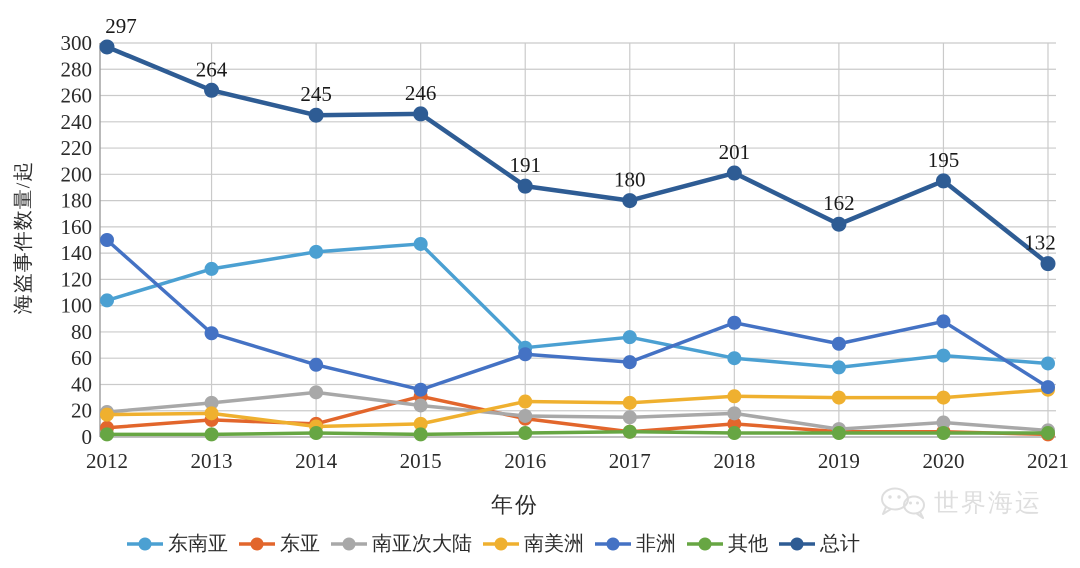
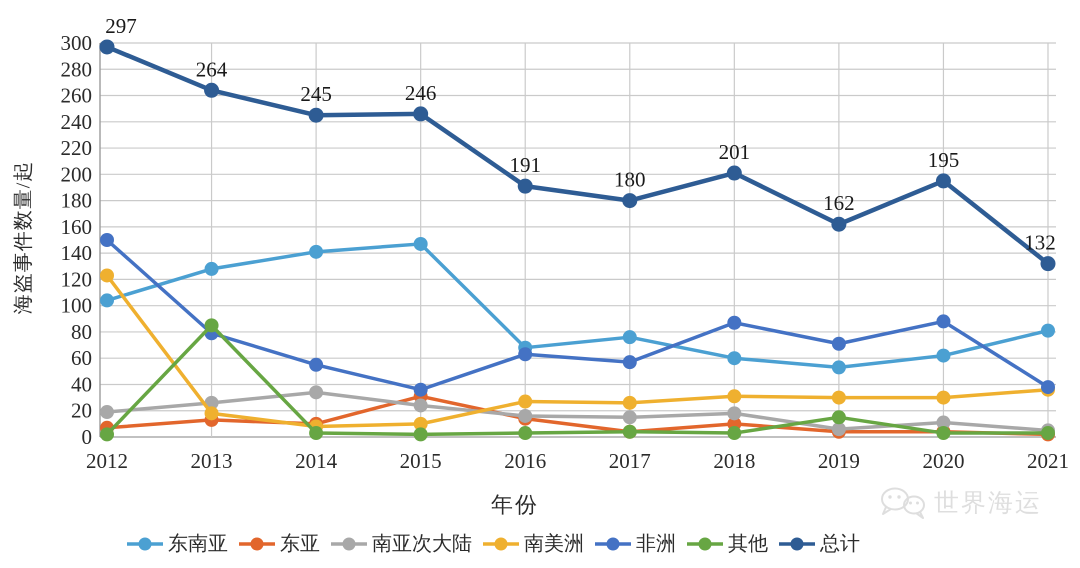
南美洲/2012: 17 -> 123
其他/2013: 2 -> 85
其他/2019: 3 -> 15
东南亚/2021: 56 -> 81
